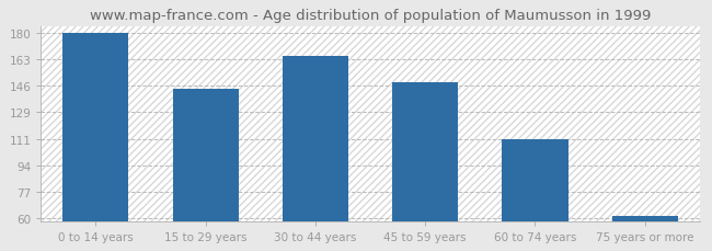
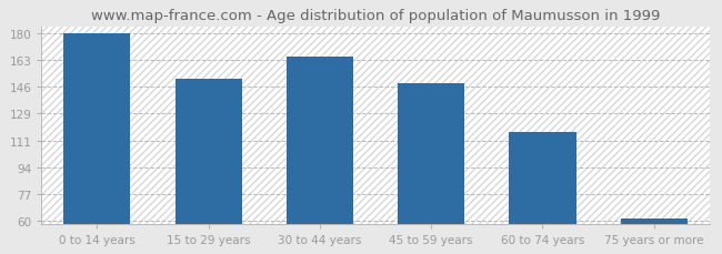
15 to 29 years: 144 -> 151
60 to 74 years: 111 -> 117
